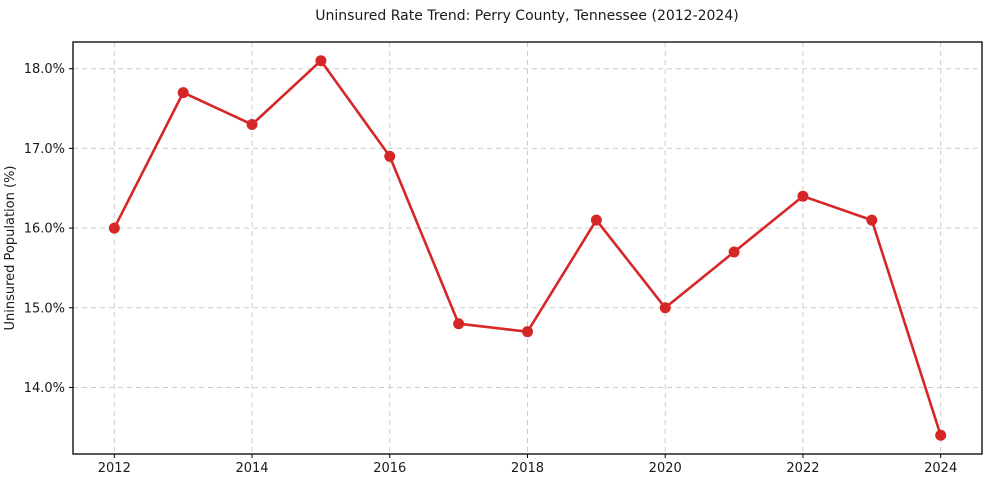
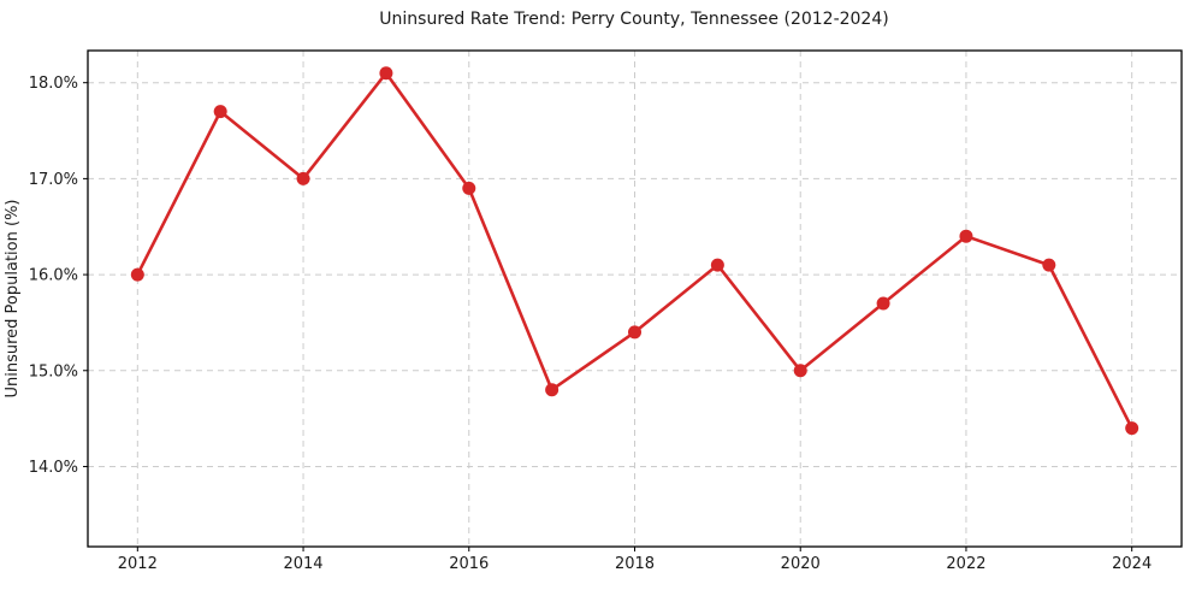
2014: 17.3% -> 17.0%
2018: 14.7% -> 15.4%
2024: 13.4% -> 14.4%
